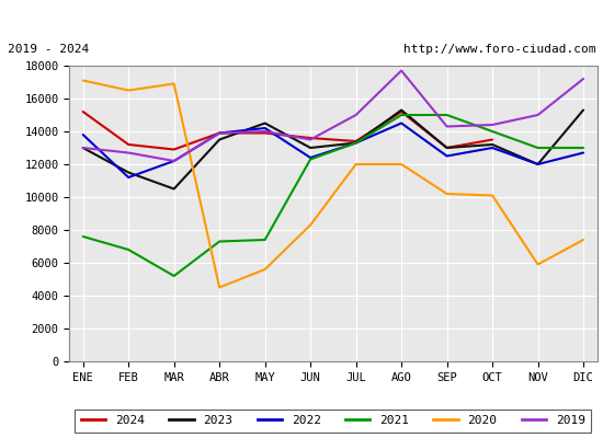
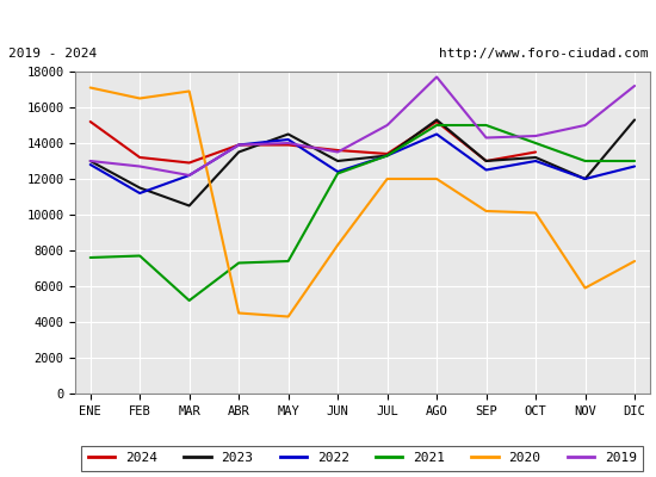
2022/ENE: 13800 -> 12800
2021/FEB: 6800 -> 7700
2020/MAY: 5600 -> 4300
